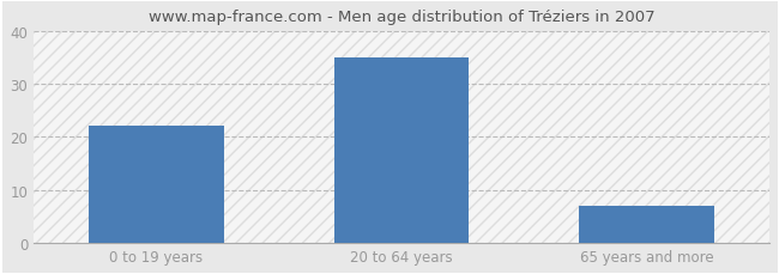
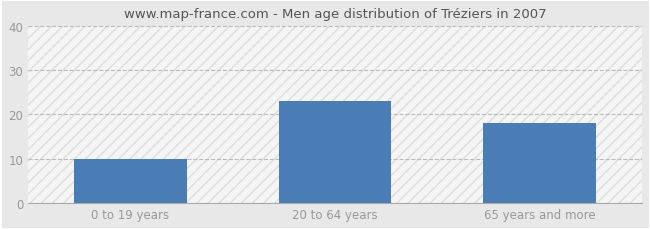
0 to 19 years: 22 -> 10
20 to 64 years: 35 -> 23
65 years and more: 7 -> 18
